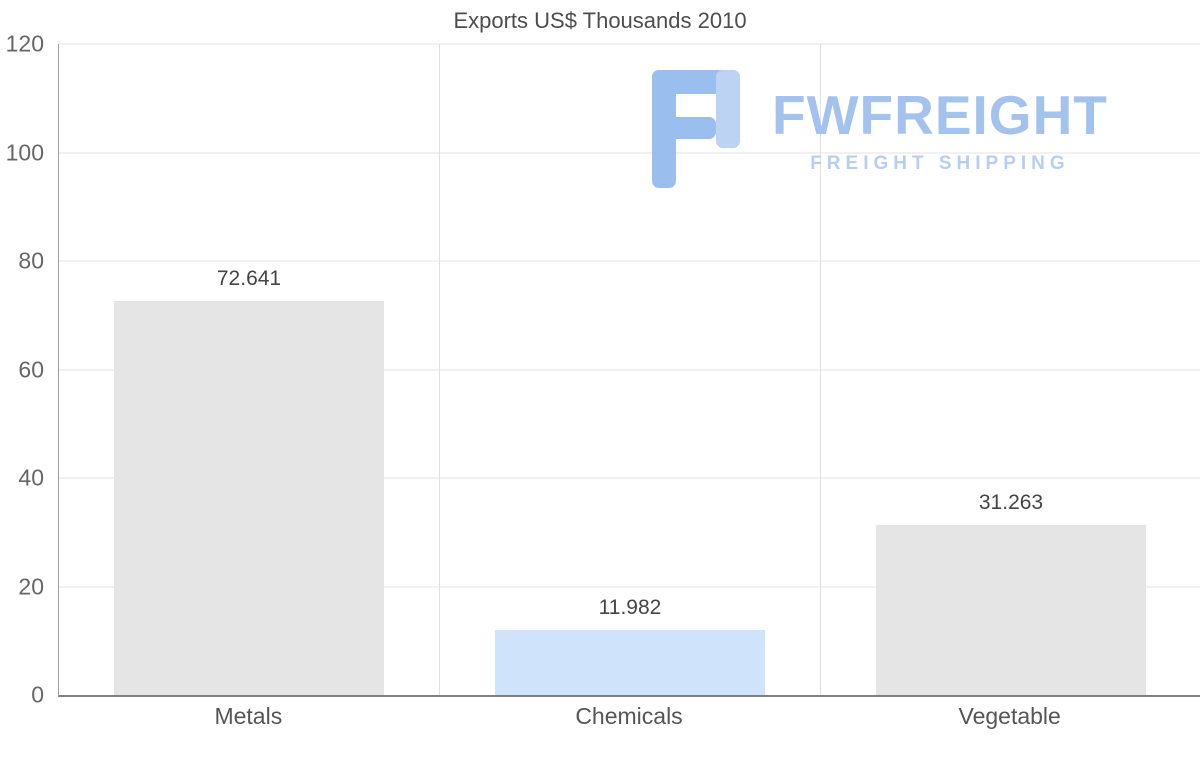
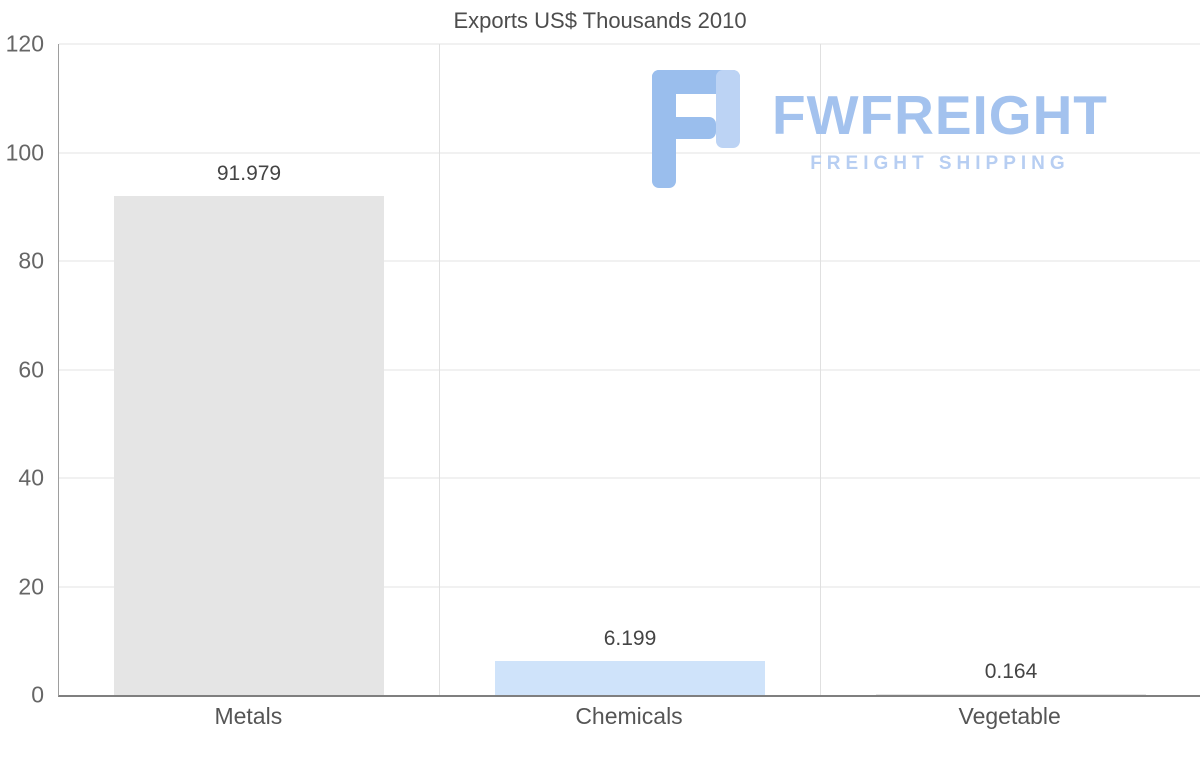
Metals: 72.641 -> 91.979
Chemicals: 11.982 -> 6.199
Vegetable: 31.263 -> 0.164
